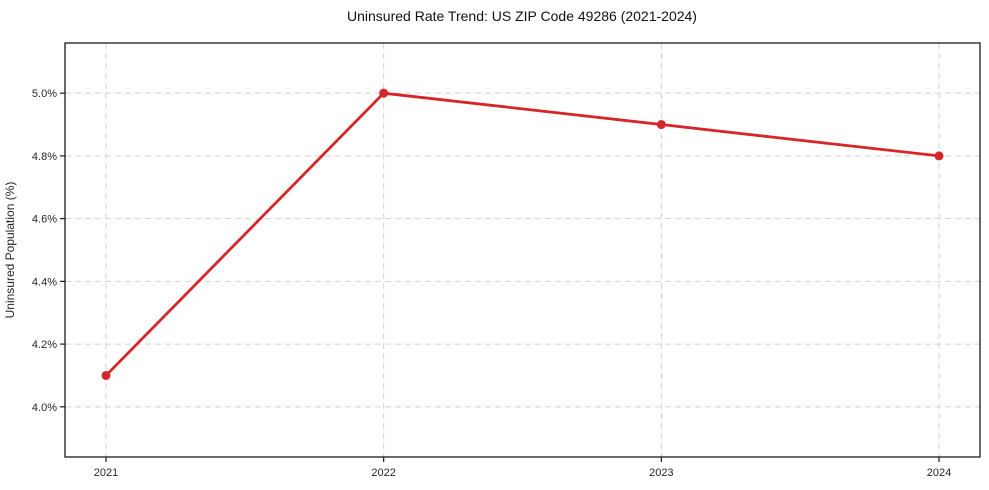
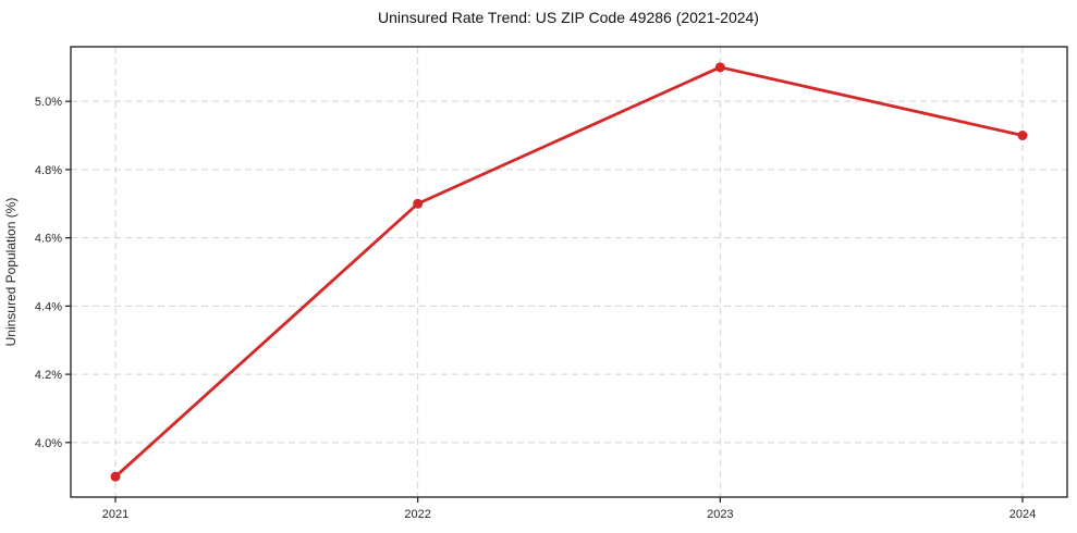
2021: 4.1% -> 3.9%
2022: 5.0% -> 4.7%
2023: 4.9% -> 5.1%
2024: 4.8% -> 4.9%
